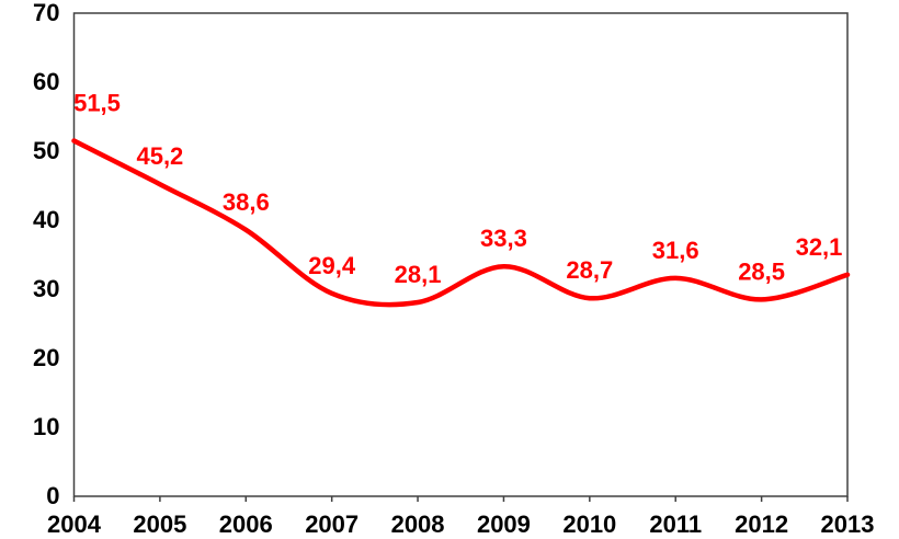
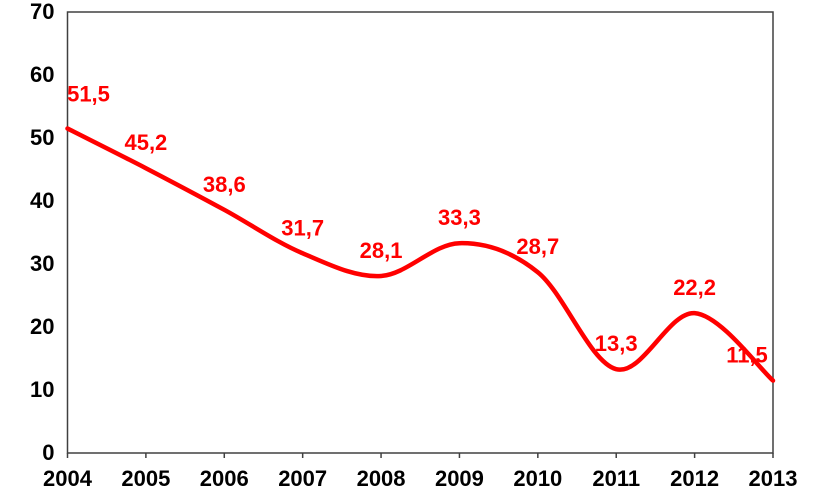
2007: 29,4 -> 31,7
2011: 31,6 -> 13,3
2012: 28,5 -> 22,2
2013: 32,1 -> 11,5
